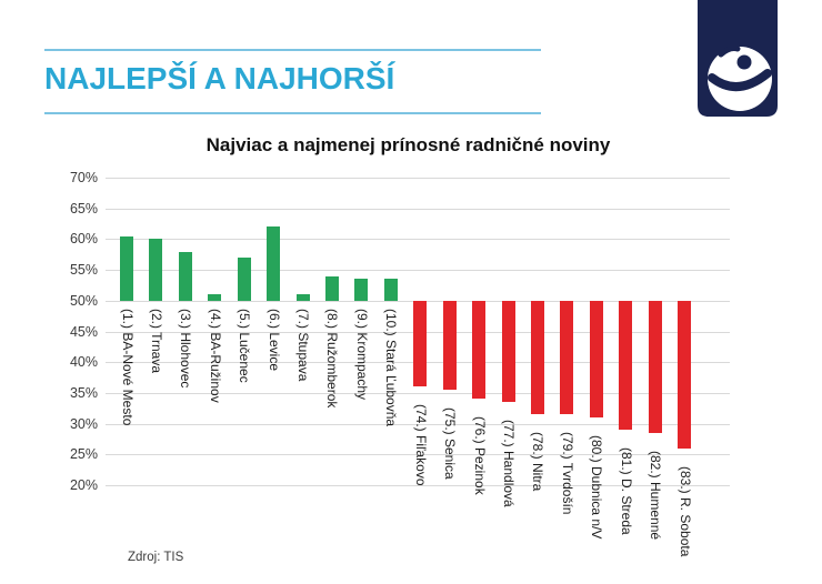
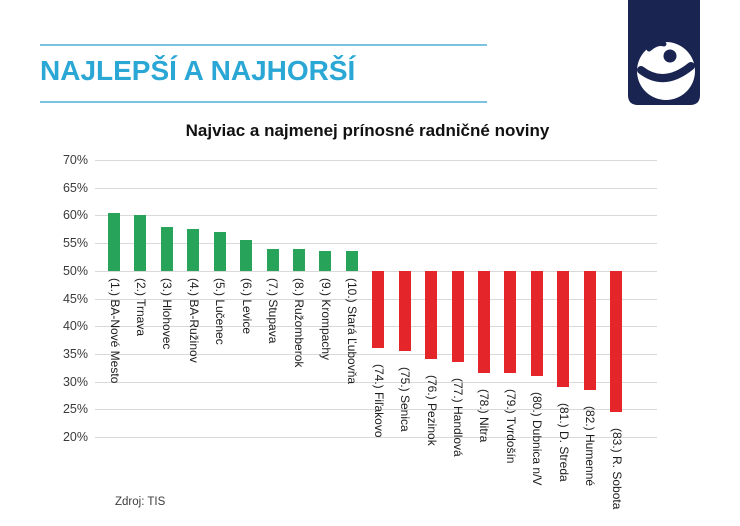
(4.) BA-Ružinov: 51% -> 58%
(6.) Levice: 62% -> 56%
(7.) Stupava: 51% -> 54%
(83.) R. Sobota: 26% -> 24%
